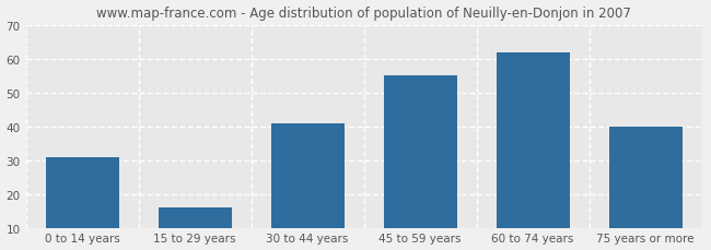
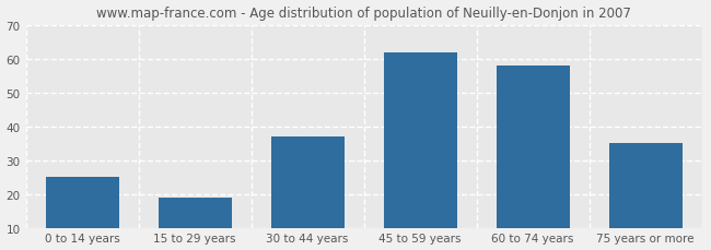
0 to 14 years: 31 -> 25
15 to 29 years: 16 -> 19
30 to 44 years: 41 -> 37
45 to 59 years: 55 -> 62
60 to 74 years: 62 -> 58
75 years or more: 40 -> 35
